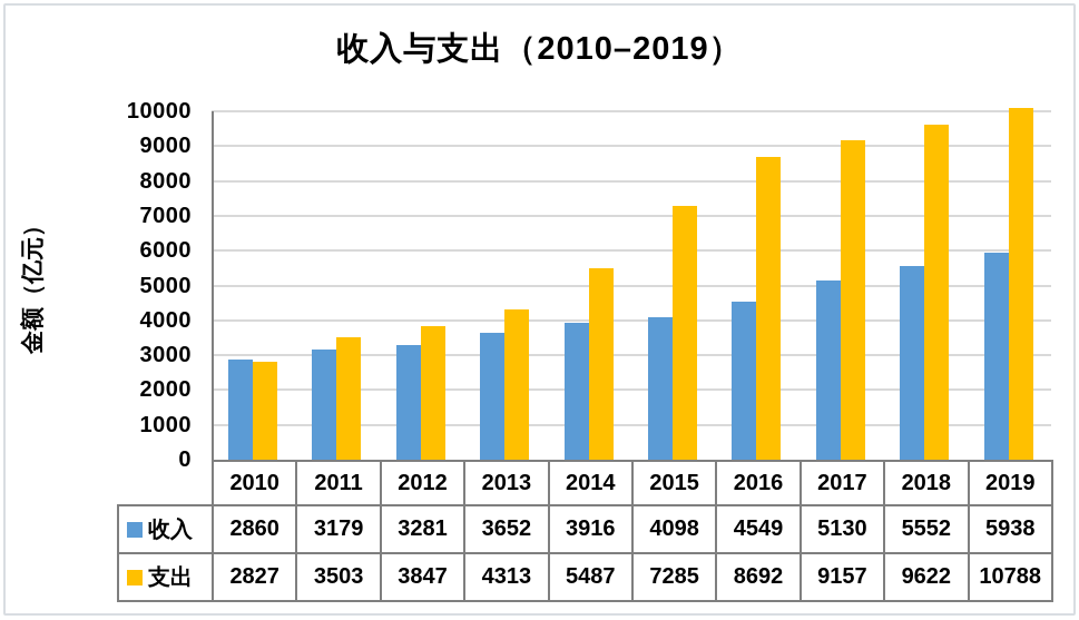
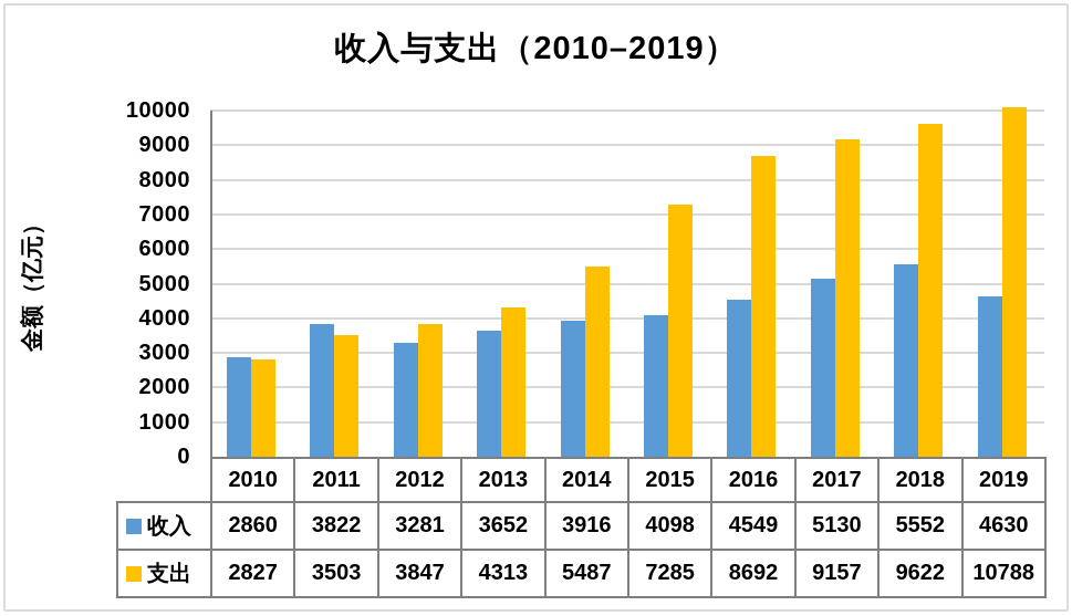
收入/2011: 3179 -> 3822
收入/2019: 5938 -> 4630
